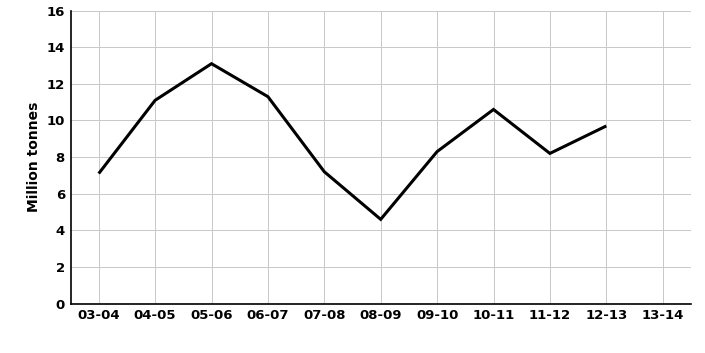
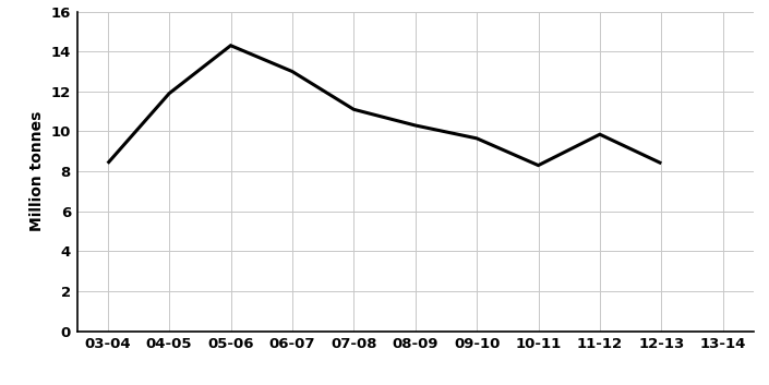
03-04: 7.1 -> 8.4
04-05: 11.1 -> 11.9
05-06: 13.1 -> 14.3
06-07: 11.3 -> 13.0
07-08: 7.2 -> 11.1
08-09: 4.6 -> 10.3
09-10: 8.3 -> 9.7
10-11: 10.6 -> 8.3
11-12: 8.2 -> 9.8
12-13: 9.7 -> 8.4
